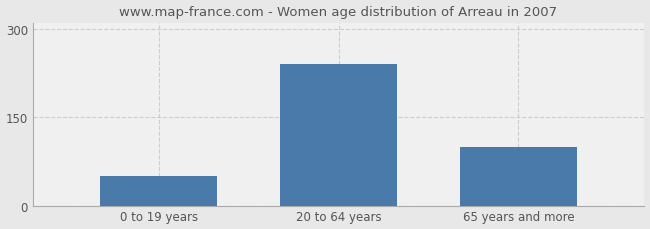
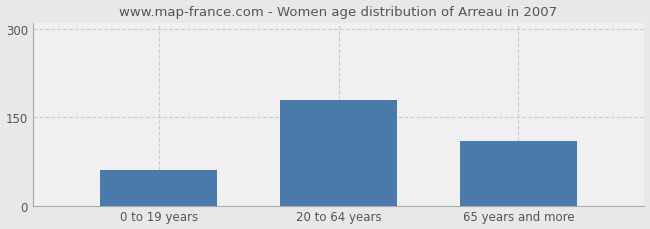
0 to 19 years: 50 -> 60
20 to 64 years: 240 -> 180
65 years and more: 100 -> 110
